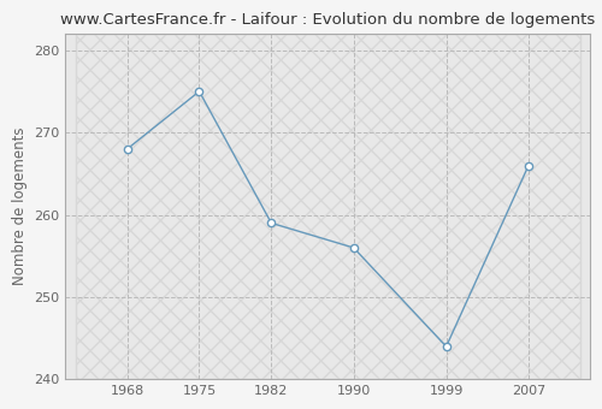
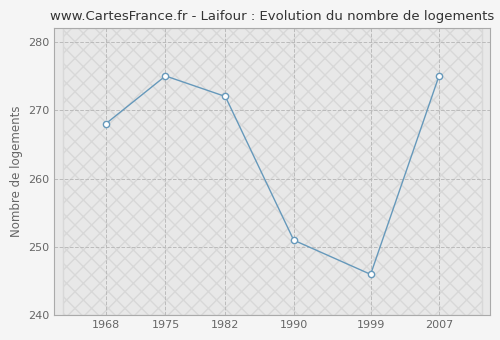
1982: 259 -> 272
1990: 256 -> 251
1999: 244 -> 246
2007: 266 -> 275
